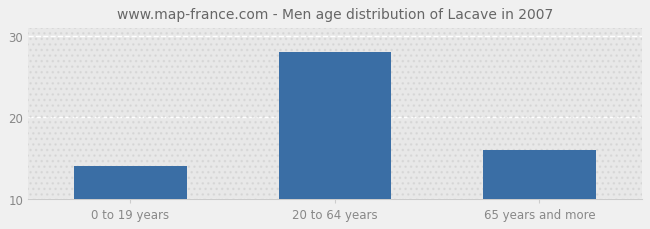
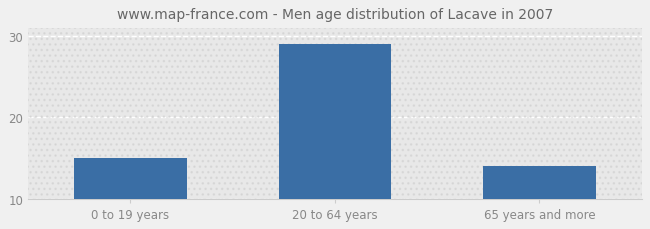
0 to 19 years: 14 -> 15
20 to 64 years: 28 -> 29
65 years and more: 16 -> 14
